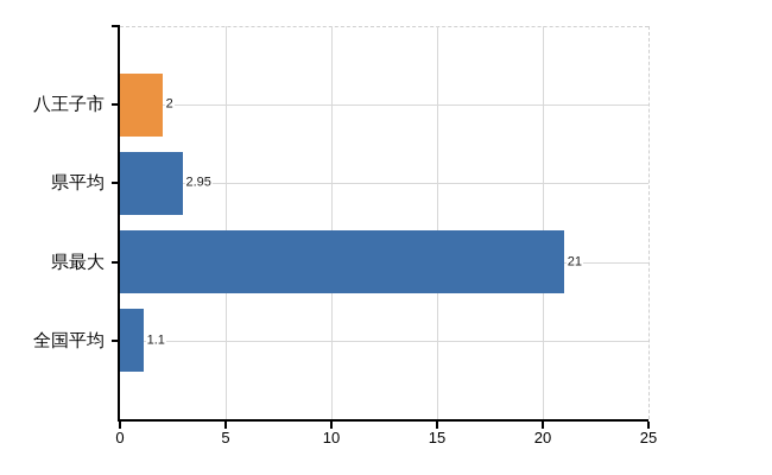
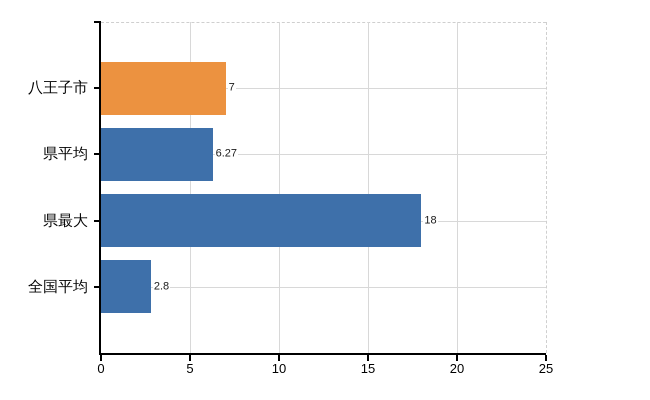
八王子市: 2 -> 7
県平均: 2.95 -> 6.27
県最大: 21 -> 18
全国平均: 1.1 -> 2.8
